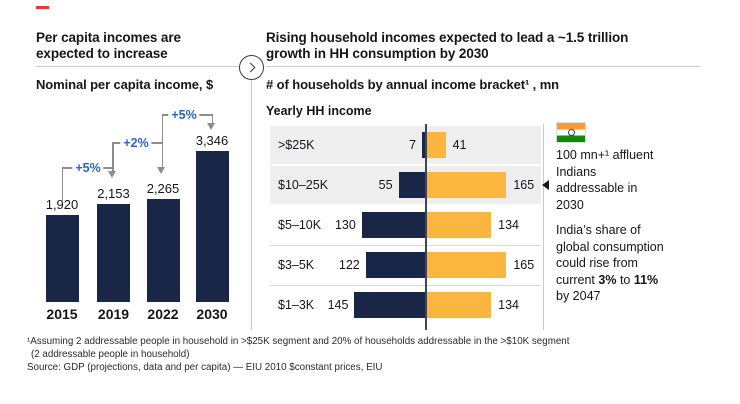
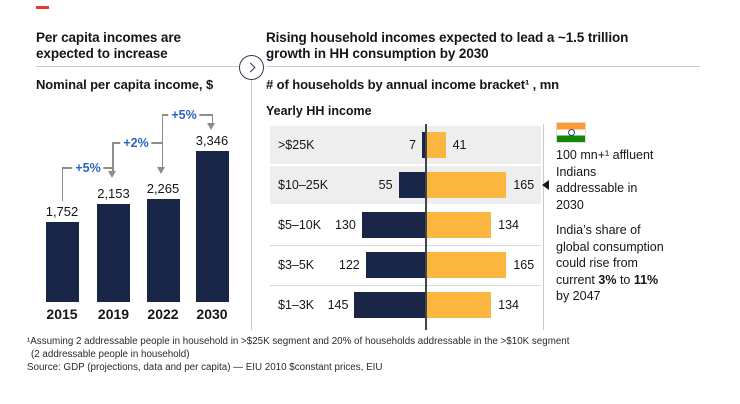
Nominal per capita income, $/2015: 1,920 -> 1,752
